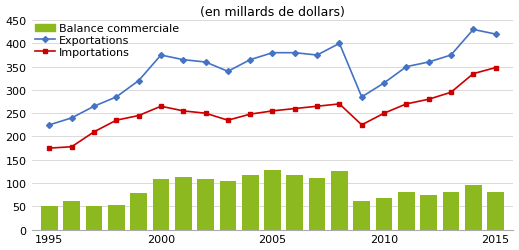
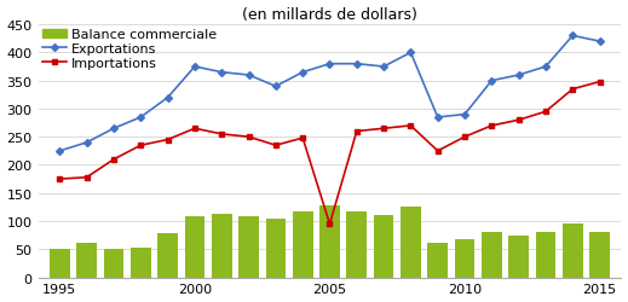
Importations/2005: 255 -> 95
Exportations/2010: 315 -> 290
